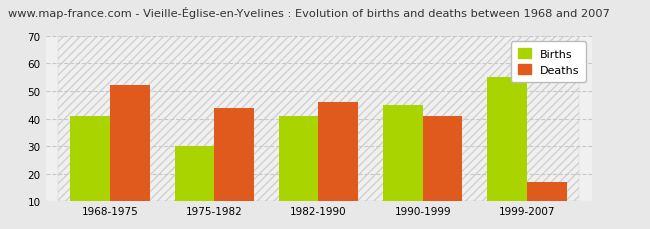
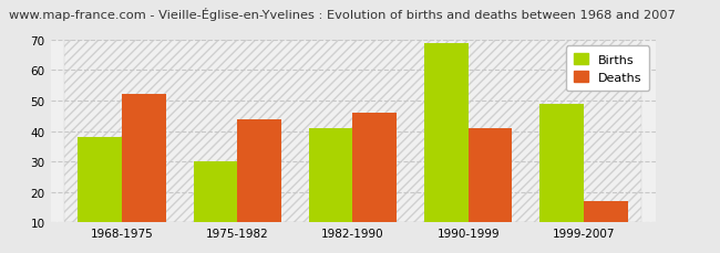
Births/1968-1975: 41 -> 38
Births/1990-1999: 45 -> 69
Births/1999-2007: 55 -> 49
